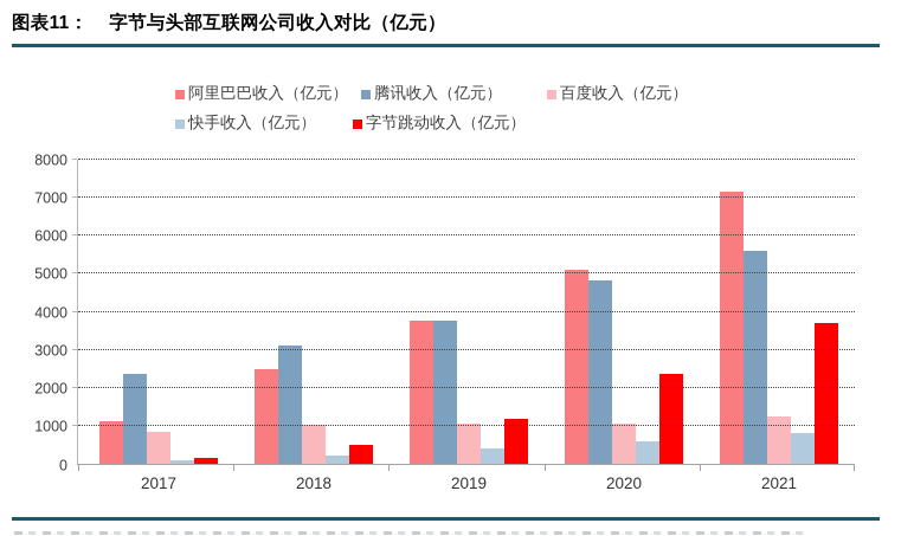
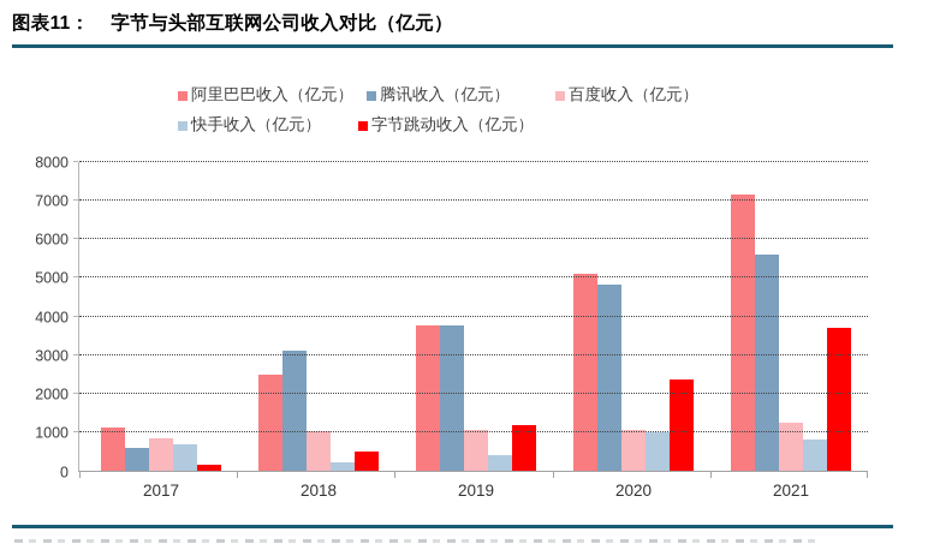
腾讯收入（亿元）/2017: 2400 -> 600
快手收入（亿元）/2017: 100 -> 700
快手收入（亿元）/2020: 600 -> 1000
